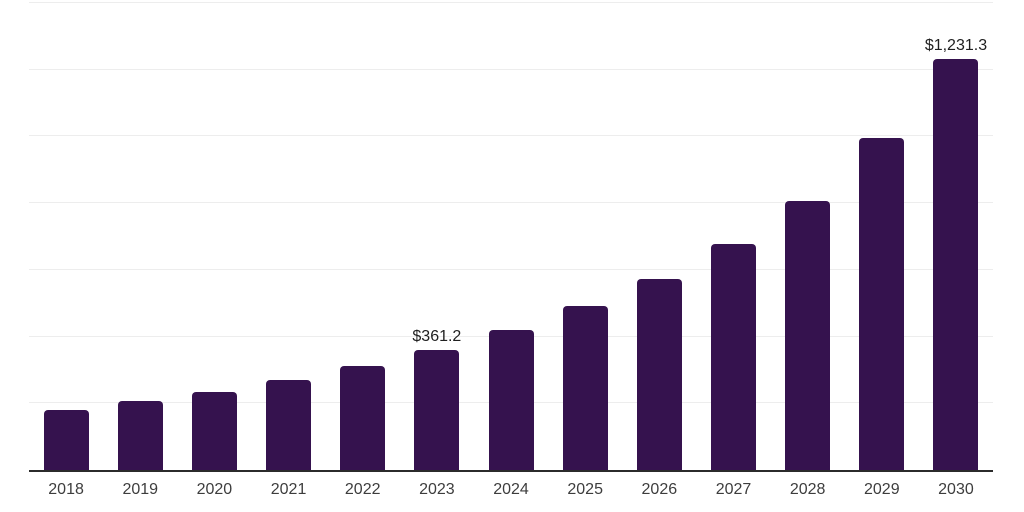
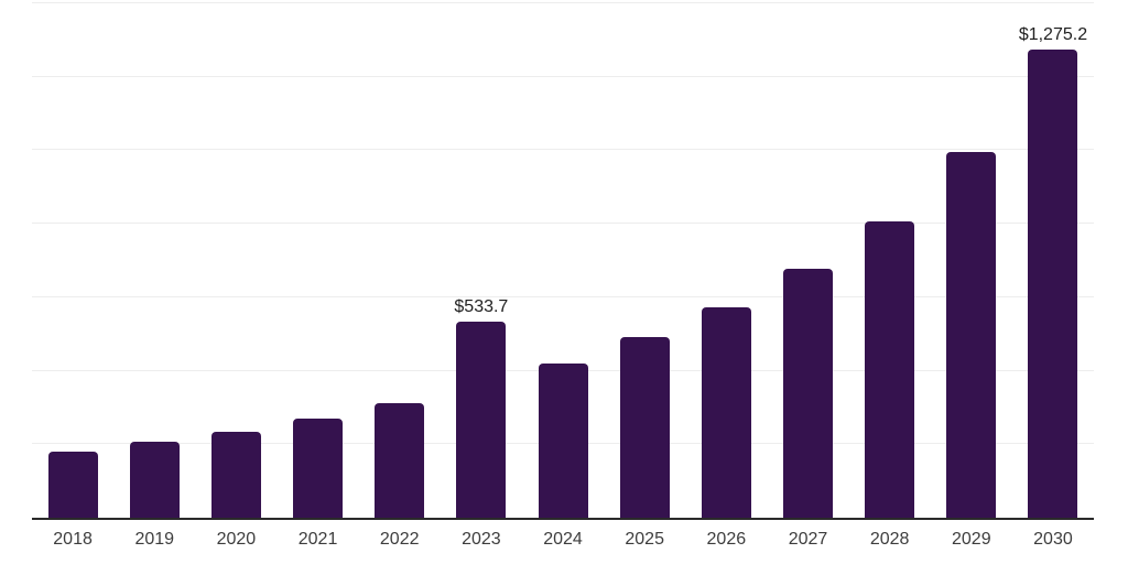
2023: $361.2 -> $533.7
2030: $1,231.3 -> $1,275.2
